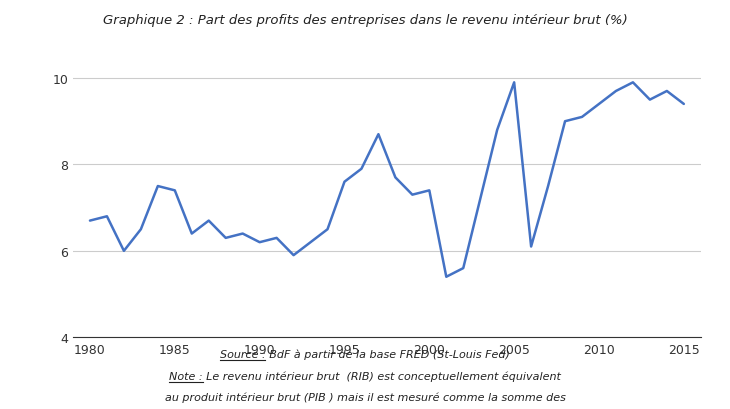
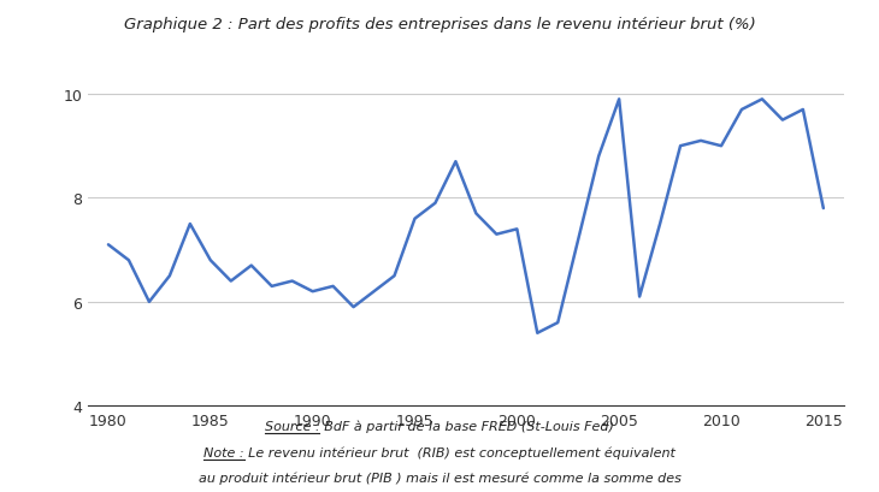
1980: 6.7 -> 7.1
1985: 7.4 -> 6.8
2010: 9.4 -> 9.0
2015: 9.4 -> 7.8
